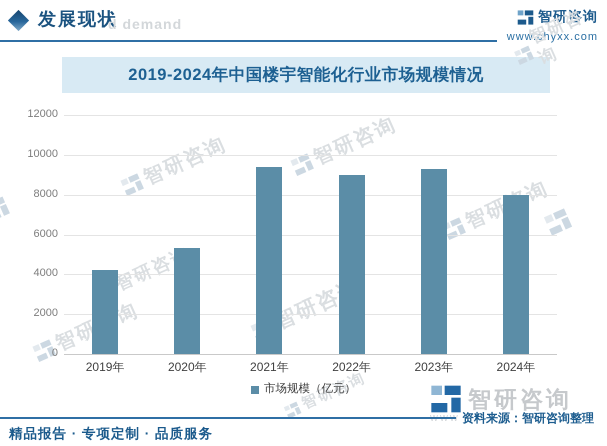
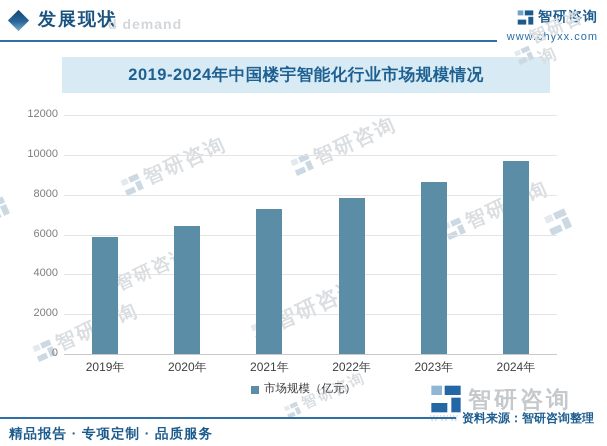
2019年: 4200 -> 5900
2020年: 5300 -> 6400
2021年: 9400 -> 7300
2022年: 9000 -> 7800
2023年: 9300 -> 8600
2024年: 8000 -> 9700
